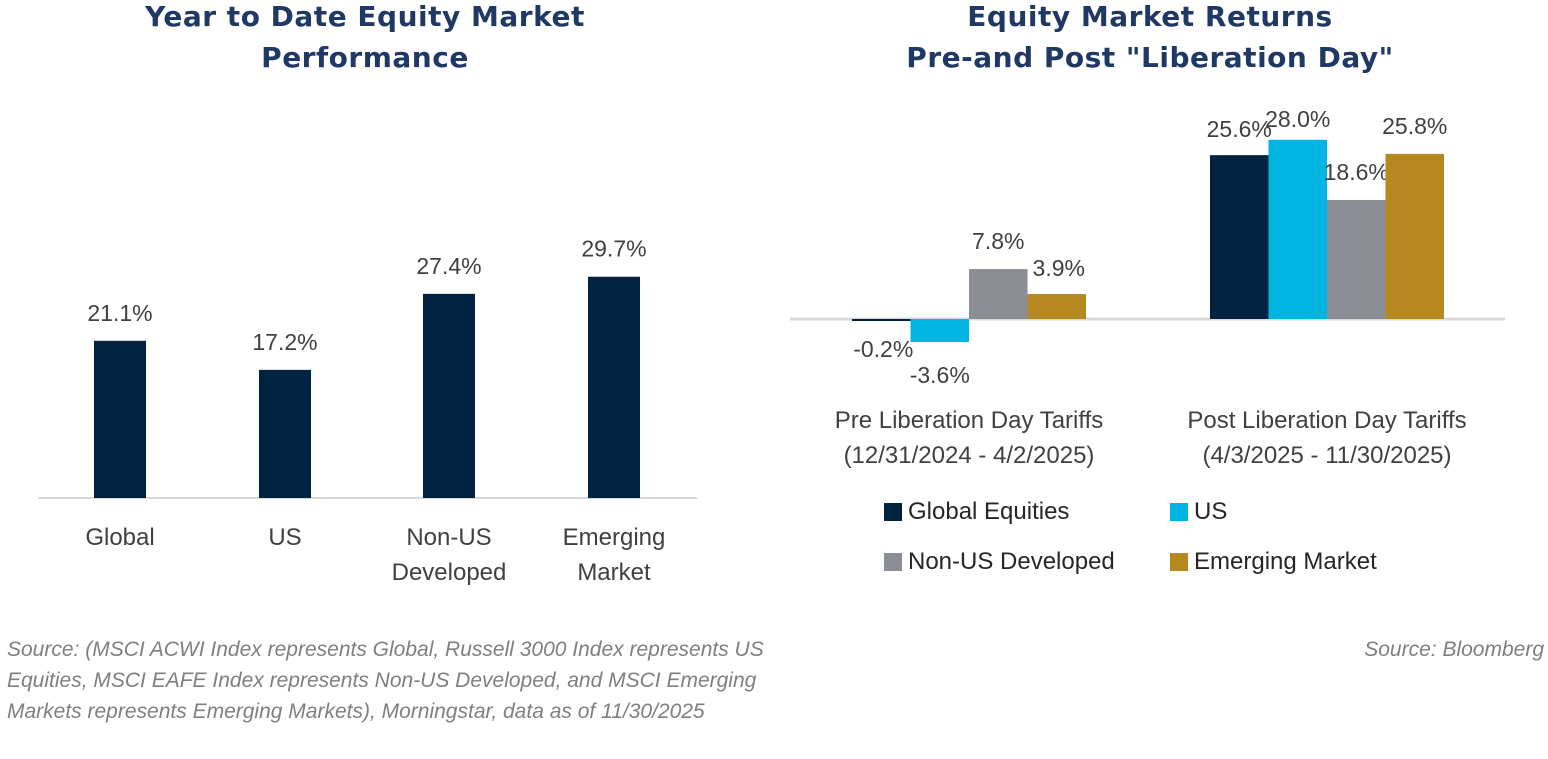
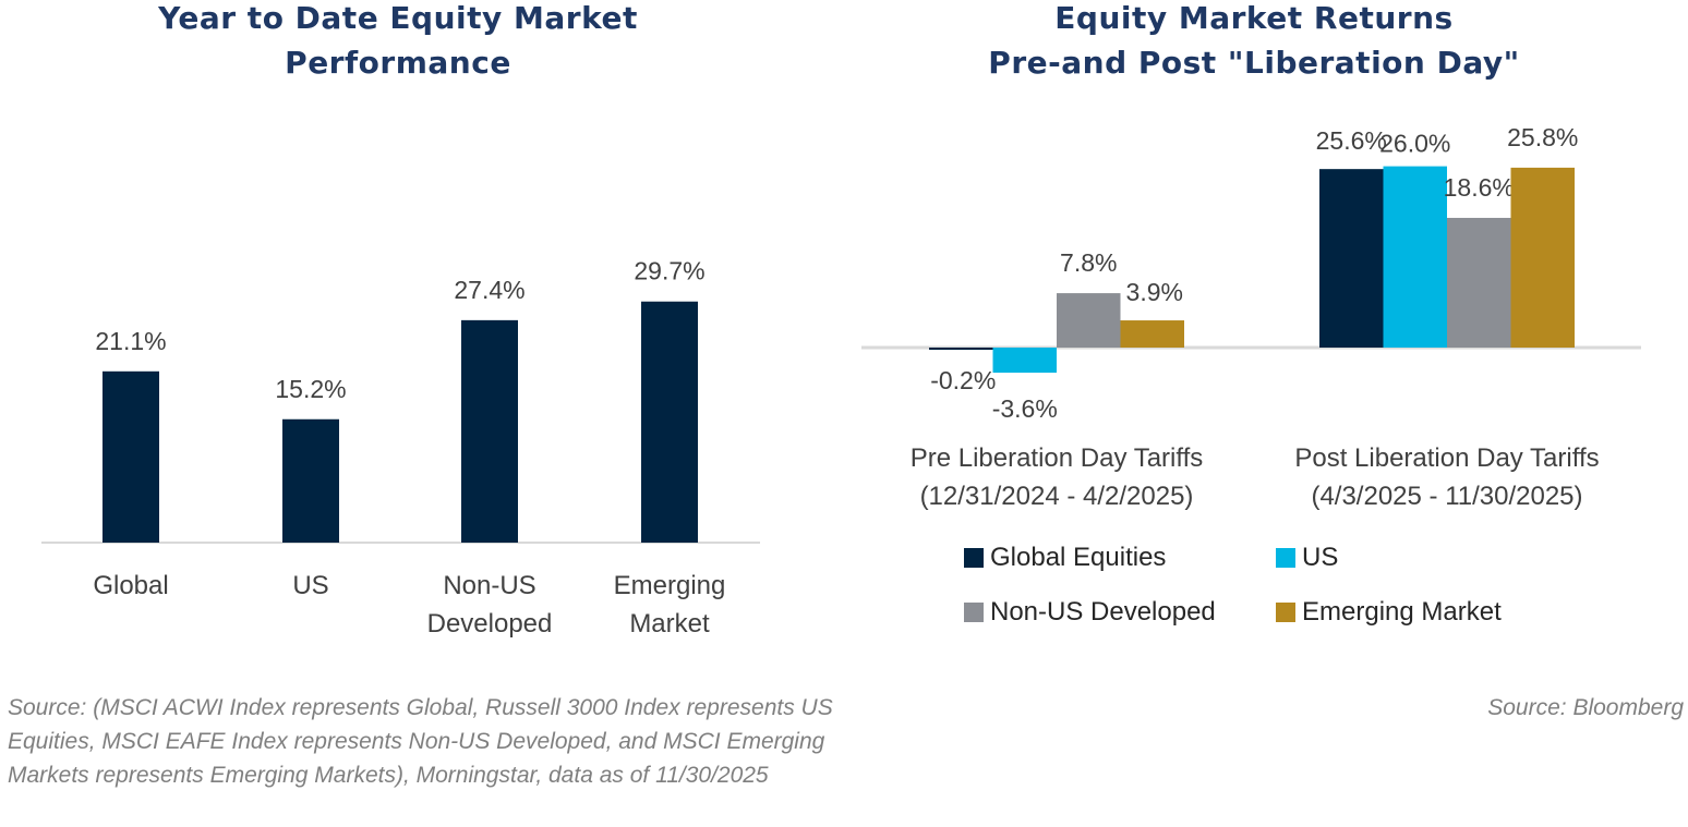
Year to Date Equity Market Performance/US: 17.2% -> 15.2%
Equity Market Returns Pre-and Post "Liberation Day"/US/Post Liberation Day Tariffs (4/3/2025 - 11/30/2025): 28.0% -> 26.0%
